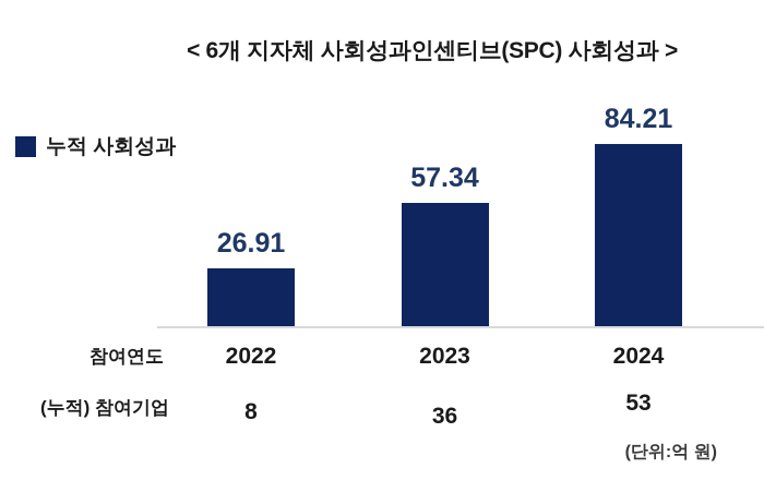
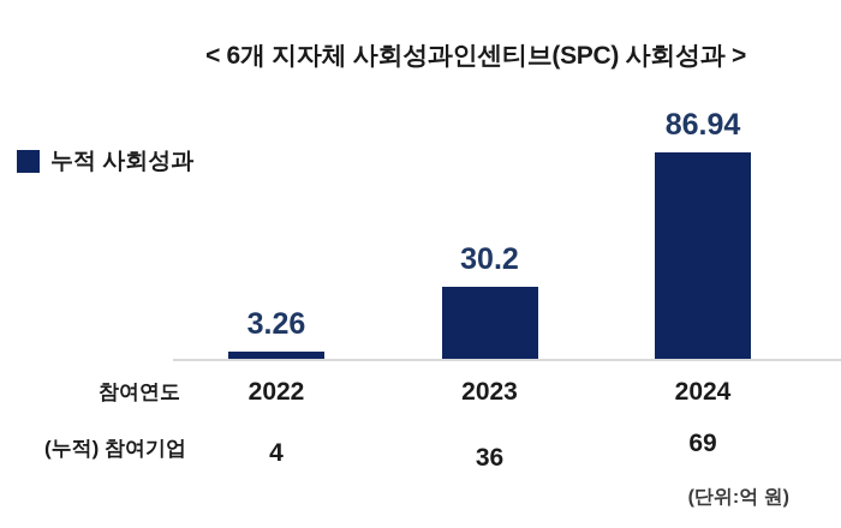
누적 사회성과/2022: 26.91 -> 3.26
(누적) 참여기업/2022: 8 -> 4
누적 사회성과/2023: 57.34 -> 30.2
누적 사회성과/2024: 84.21 -> 86.94
(누적) 참여기업/2024: 53 -> 69
